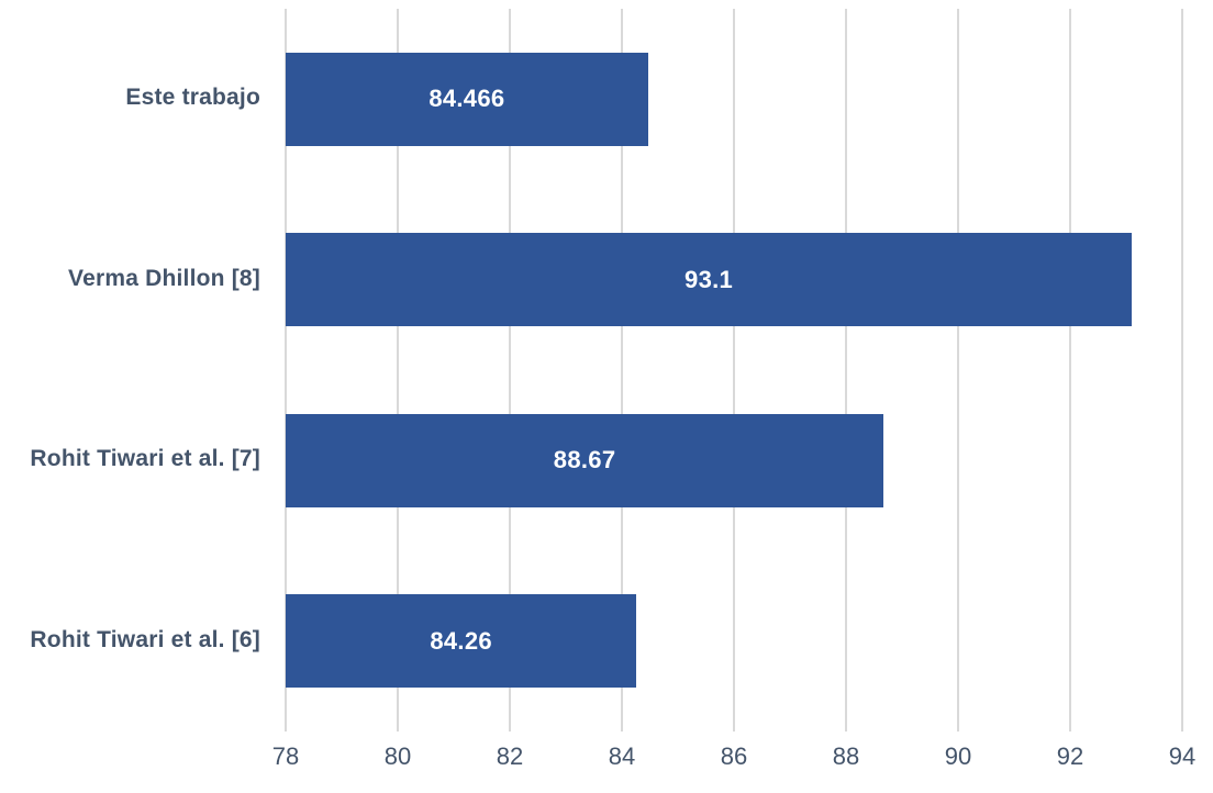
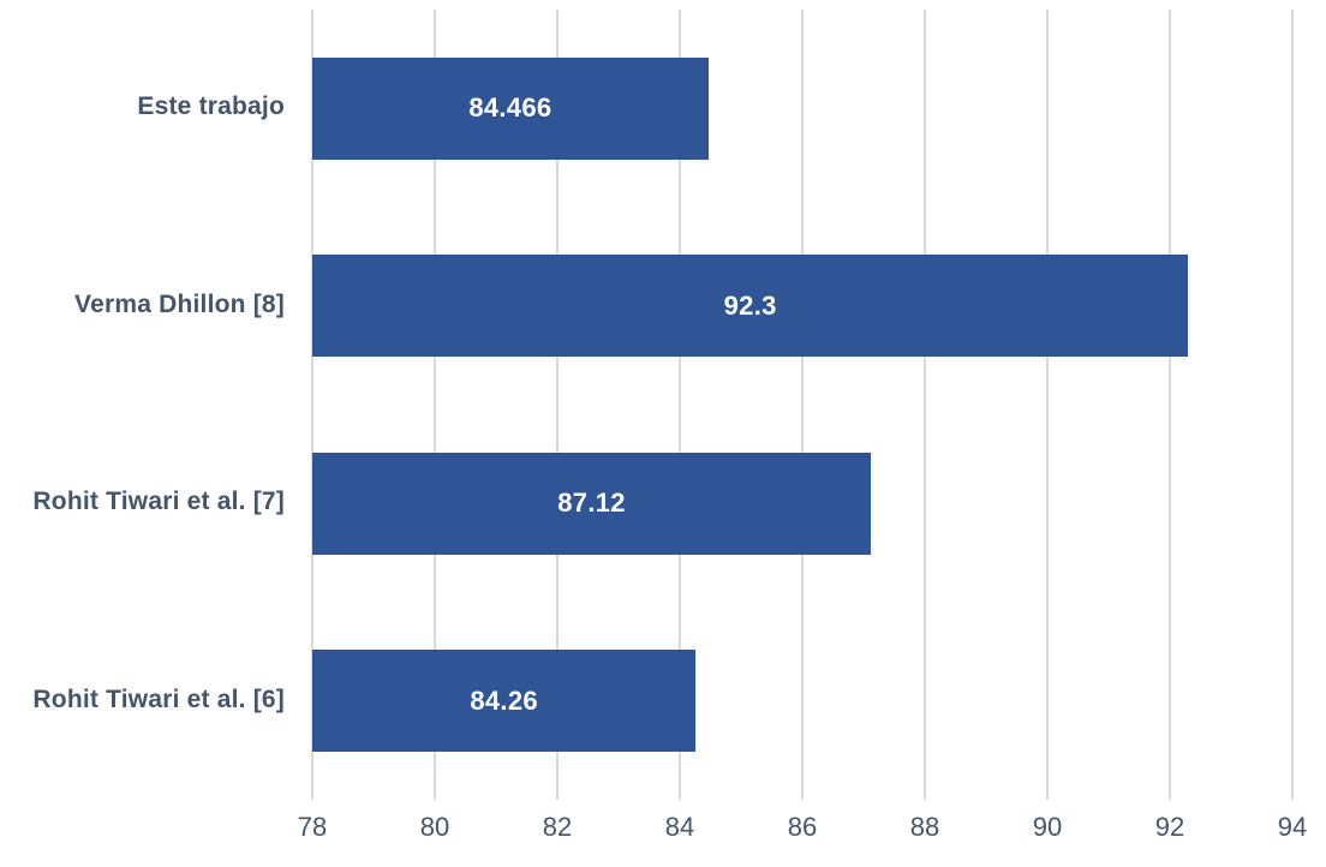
Verma Dhillon [8]: 93.1 -> 92.3
Rohit Tiwari et al. [7]: 88.67 -> 87.12
